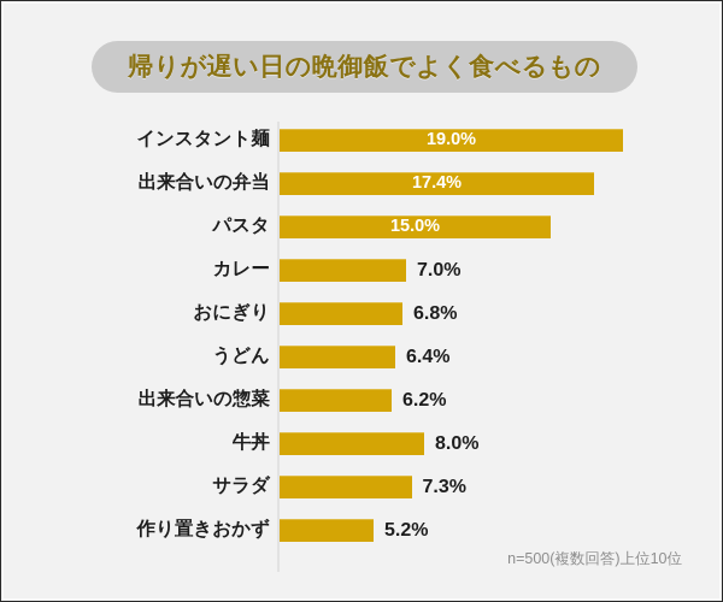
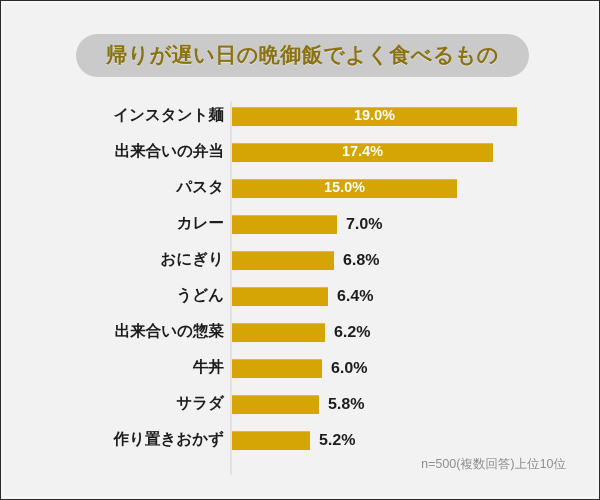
牛丼: 8.0% -> 6.0%
サラダ: 7.3% -> 5.8%
